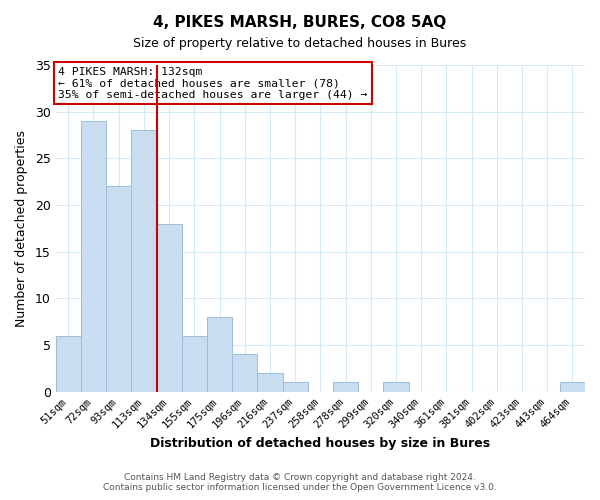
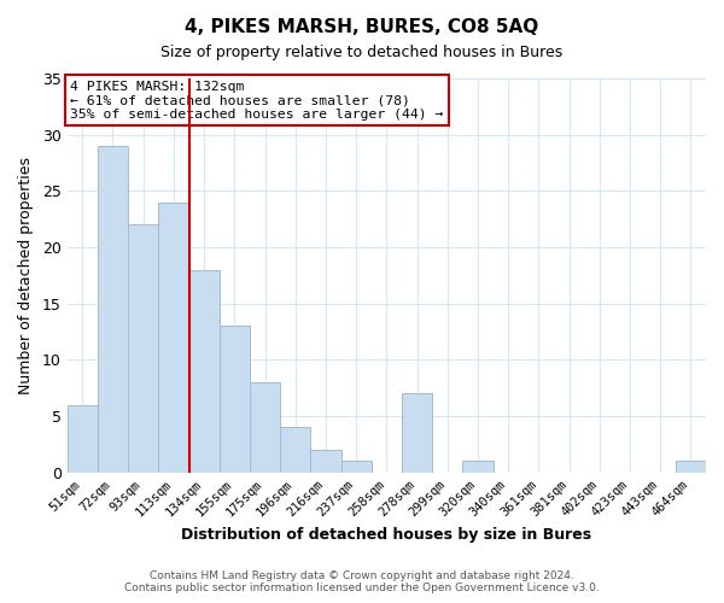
113sqm: 28 -> 24
155sqm: 6 -> 13
278sqm: 1 -> 7
